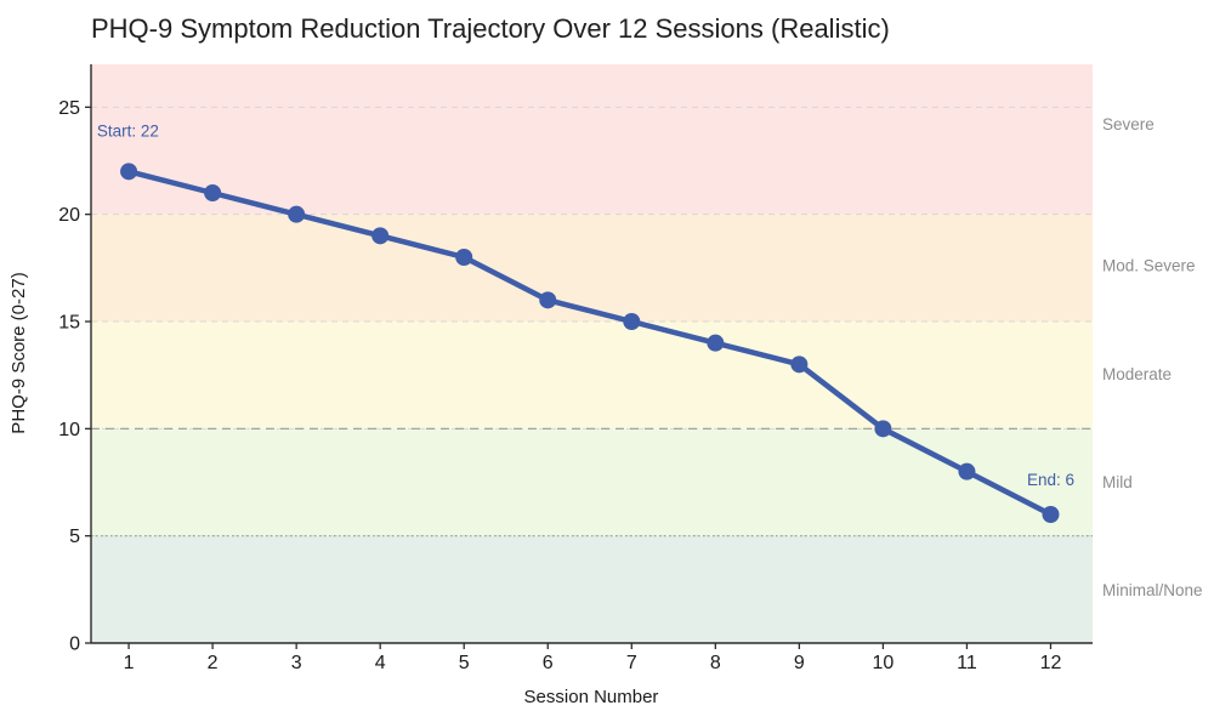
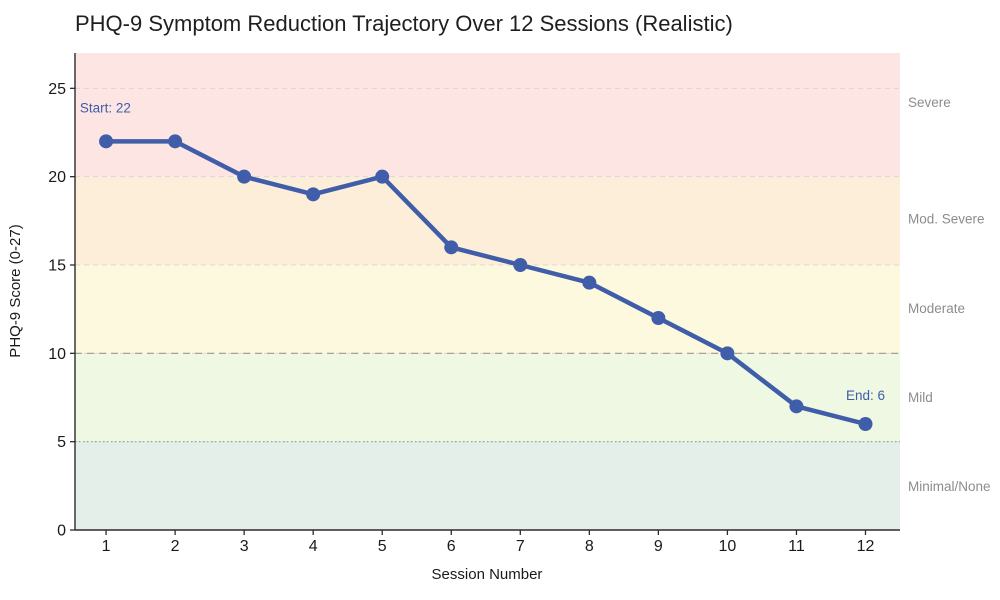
2: 21 -> 22
5: 18 -> 20
9: 13 -> 12
11: 8 -> 7
